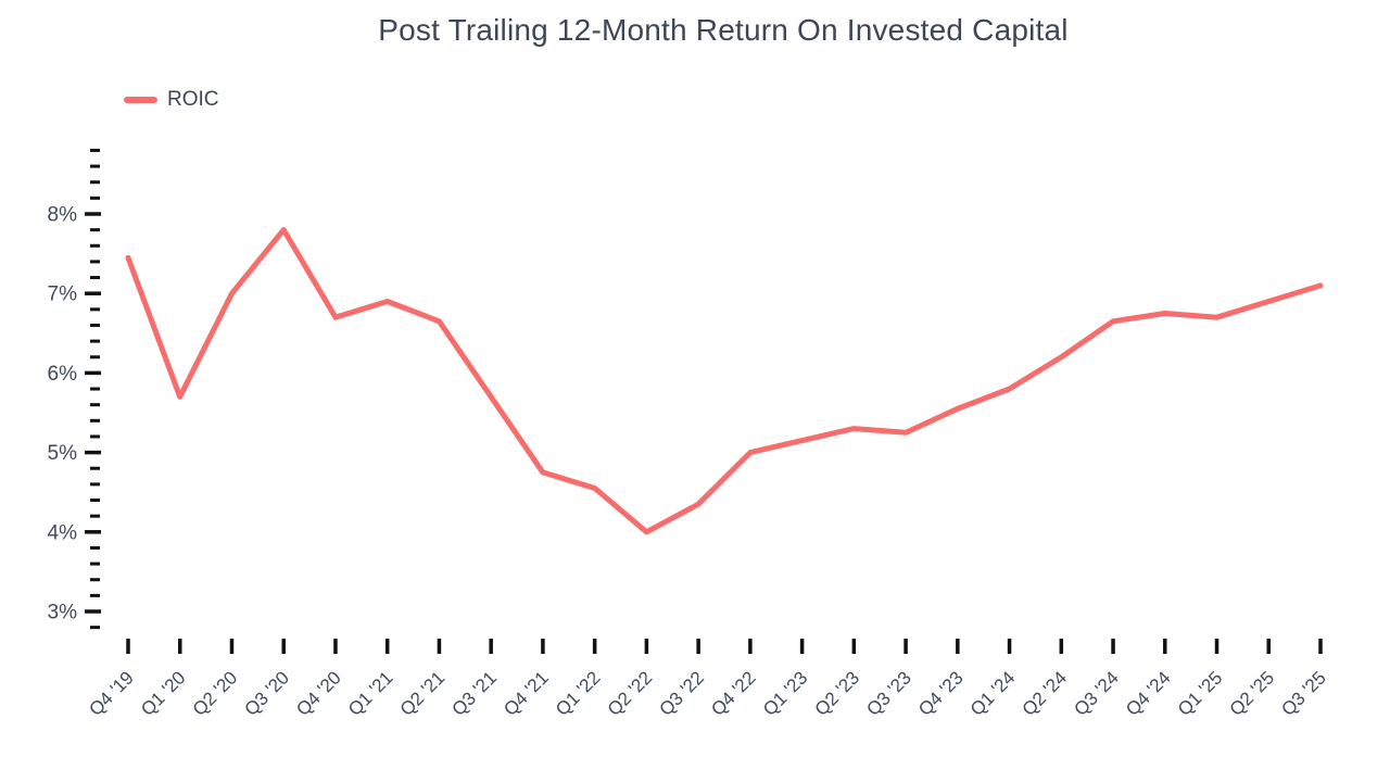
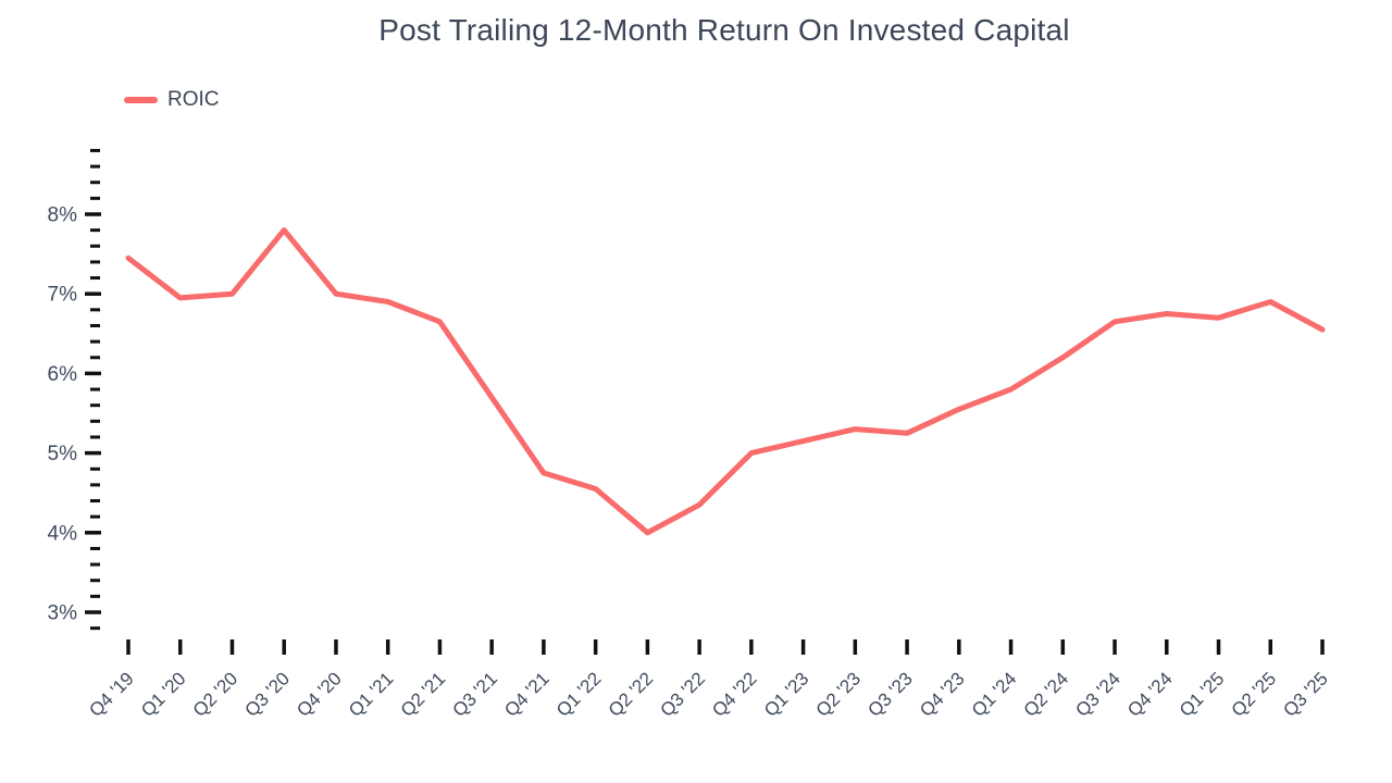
Q1 '20: 5.7% -> 7.0%
Q4 '20: 6.7% -> 7.0%
Q3 '25: 7.1% -> 6.5%
